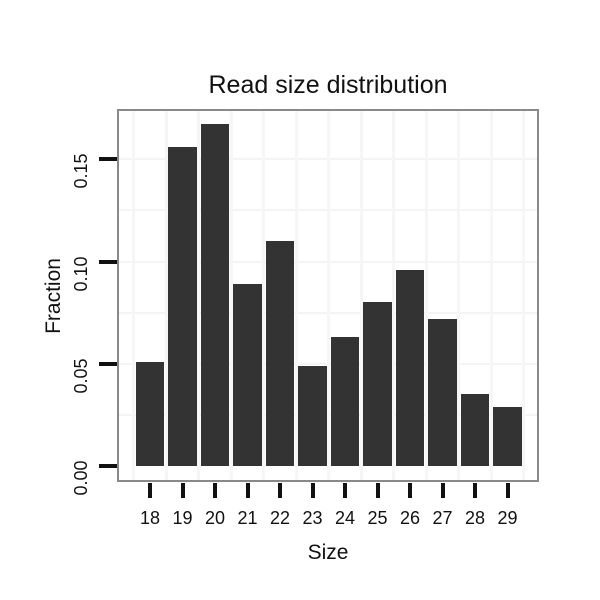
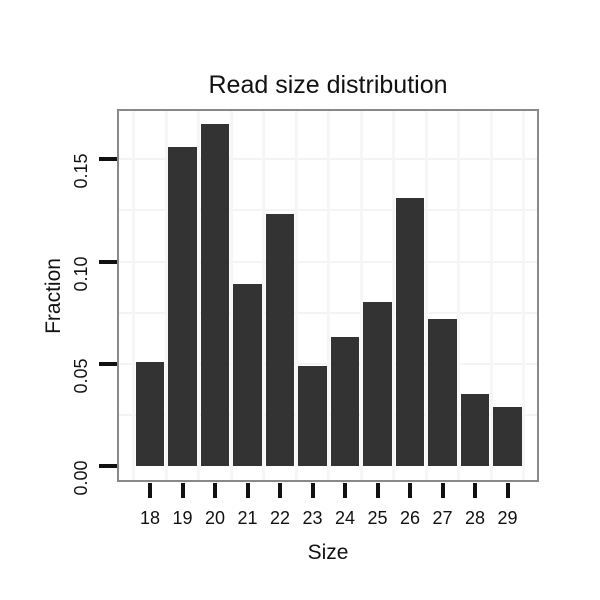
22: 0.110 -> 0.123
26: 0.096 -> 0.131
